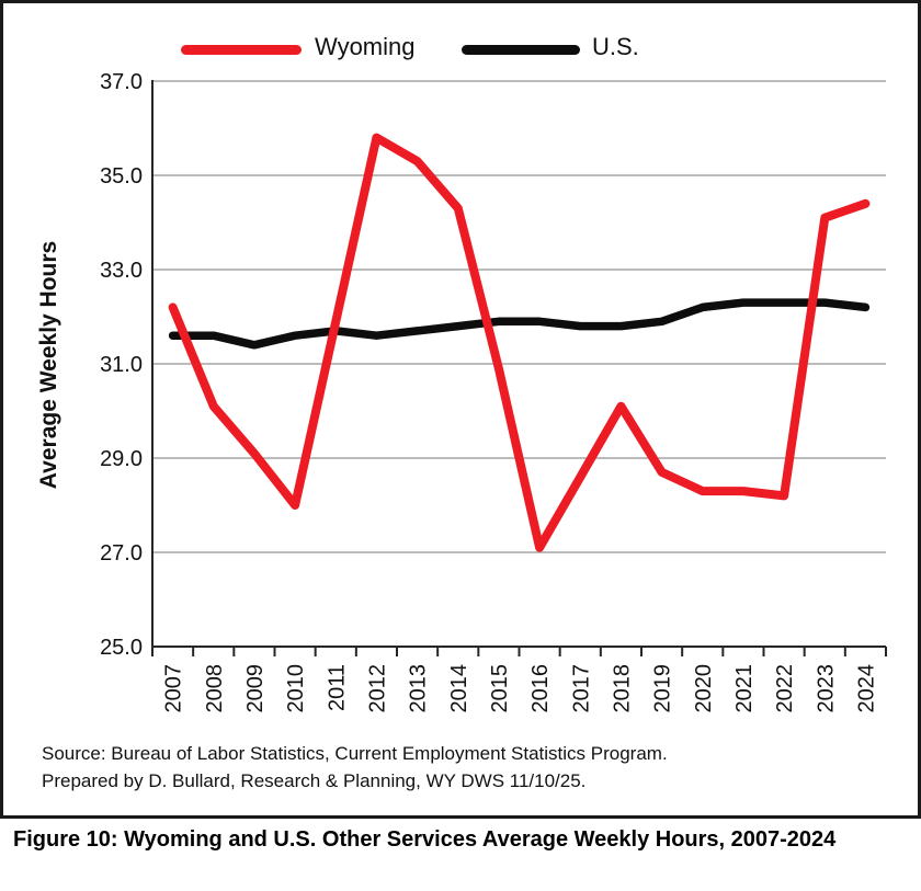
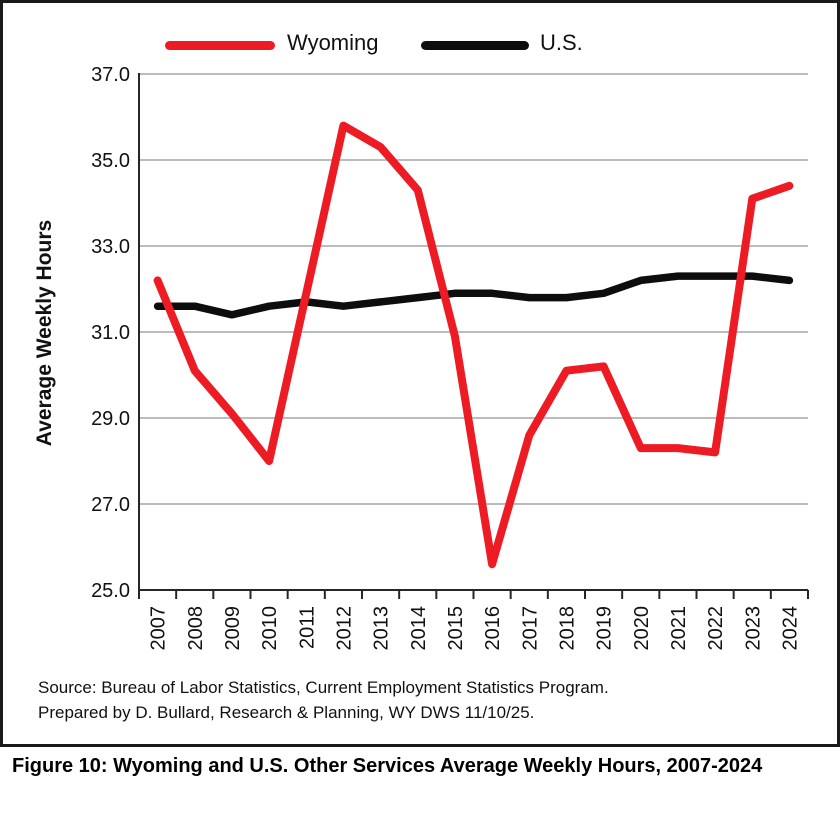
Wyoming/2016: 27.1 -> 25.6
Wyoming/2019: 28.7 -> 30.2
